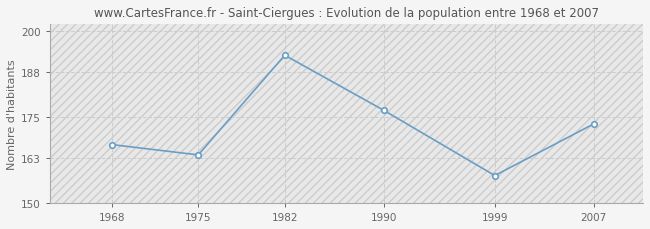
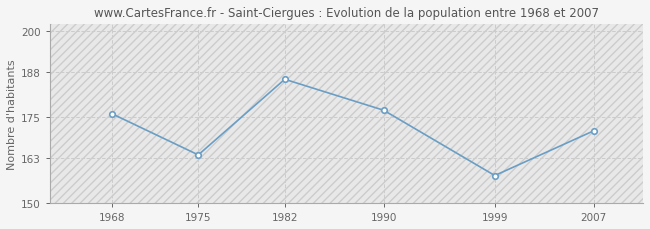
1968: 167 -> 176
1982: 193 -> 186
2007: 173 -> 171
